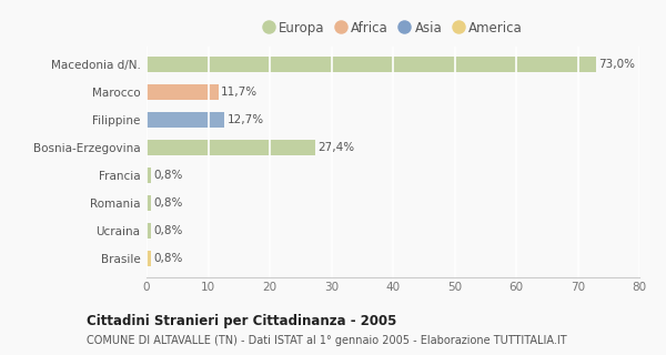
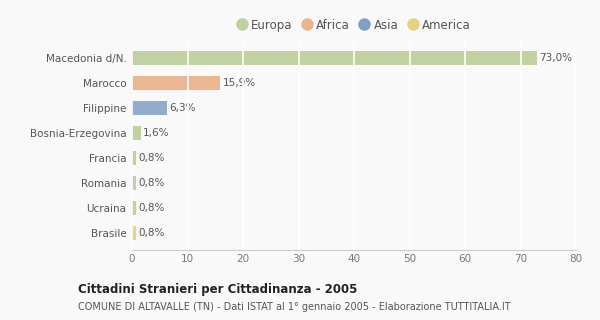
Marocco: 11,7% -> 15,9%
Filippine: 12,7% -> 6,3%
Bosnia-Erzegovina: 27,4% -> 1,6%
